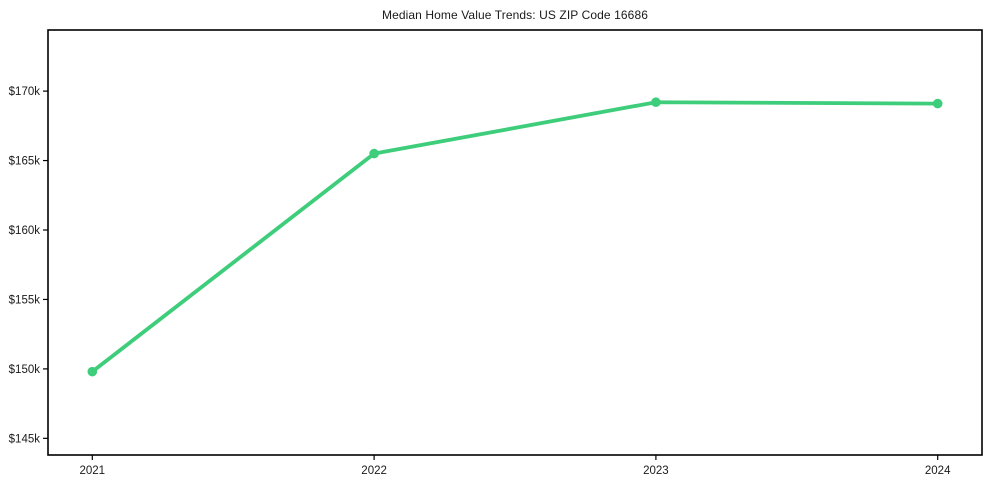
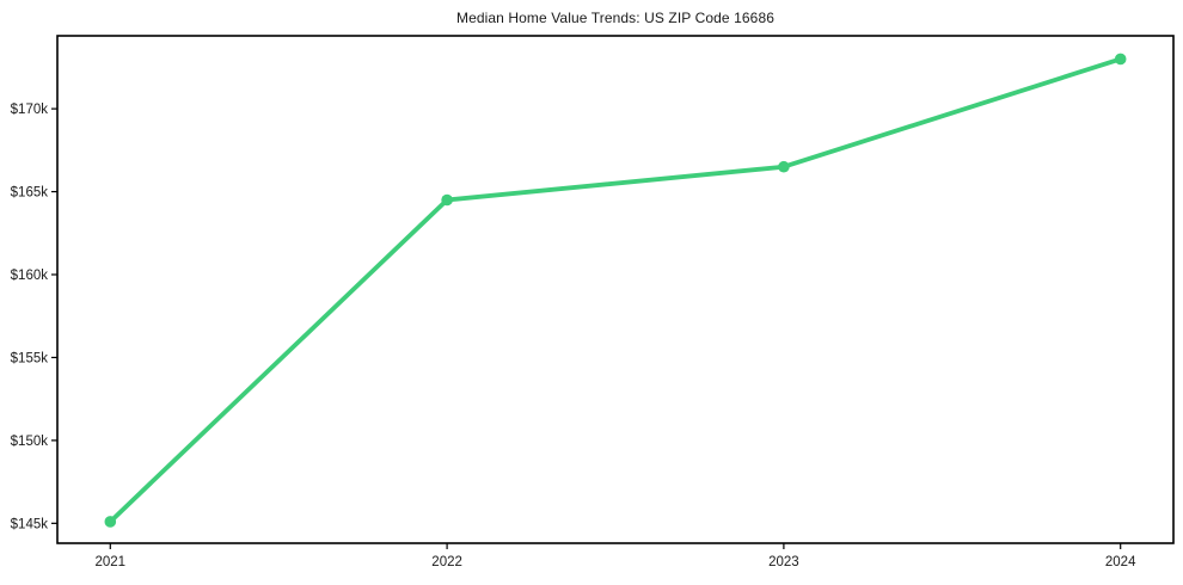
2021: $149.8k -> $145.1k
2022: $165.5k -> $164.5k
2023: $169.2k -> $166.5k
2024: $169.1k -> $173.0k
